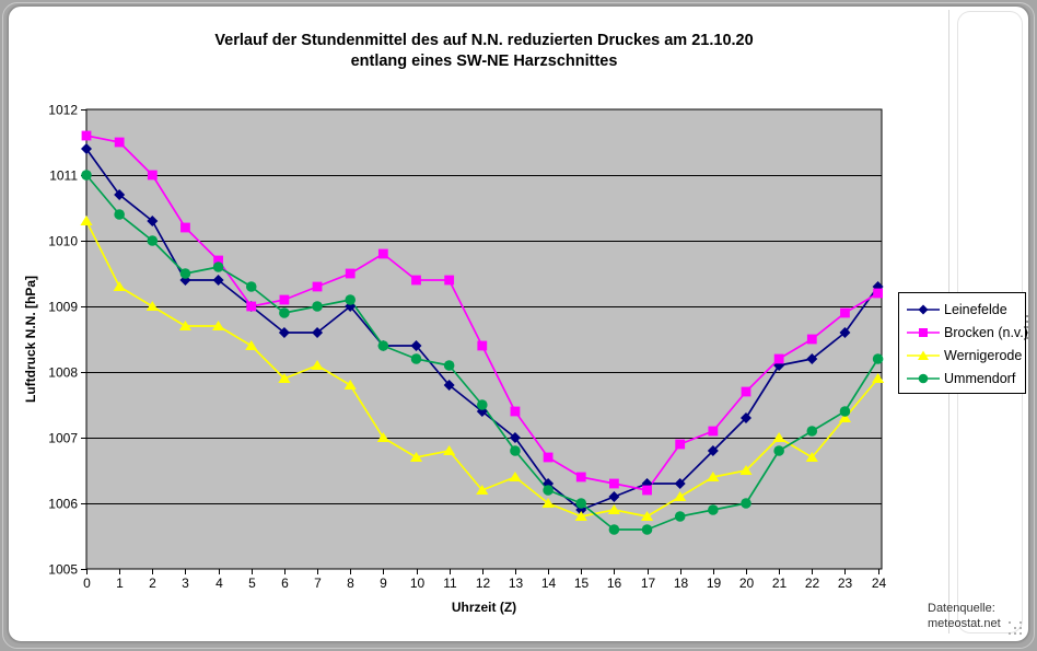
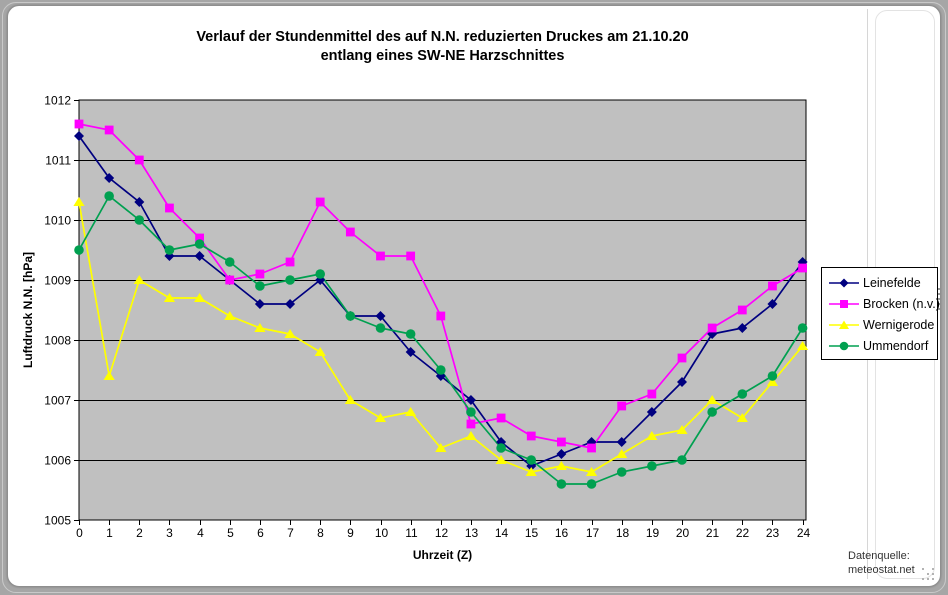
Ummendorf/0: 1011.0 -> 1009.5
Wernigerode/1: 1009.3 -> 1007.4
Wernigerode/6: 1007.9 -> 1008.2
Brocken (n.v.)/8: 1009.5 -> 1010.3
Brocken (n.v.)/13: 1007.4 -> 1006.6
